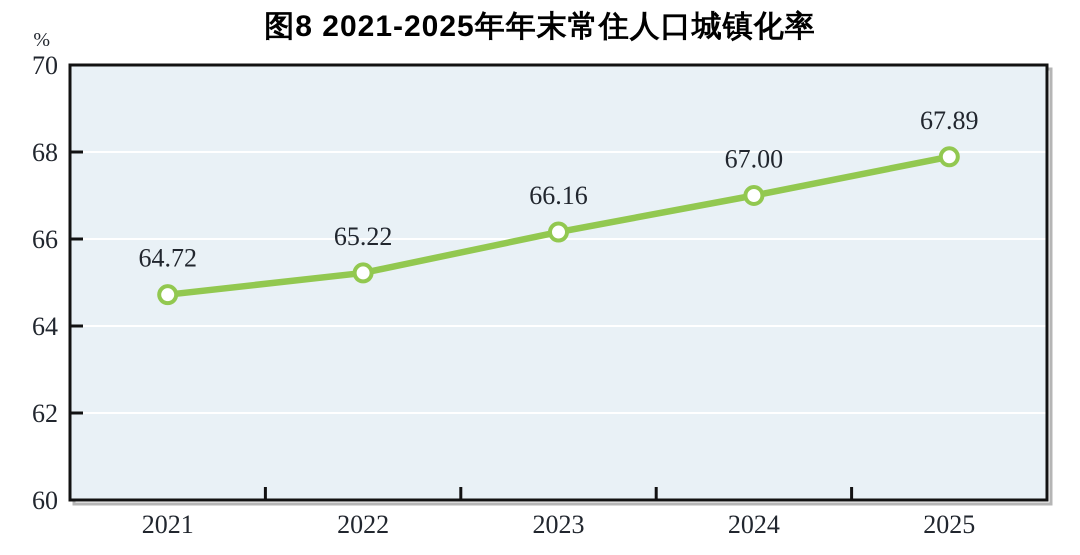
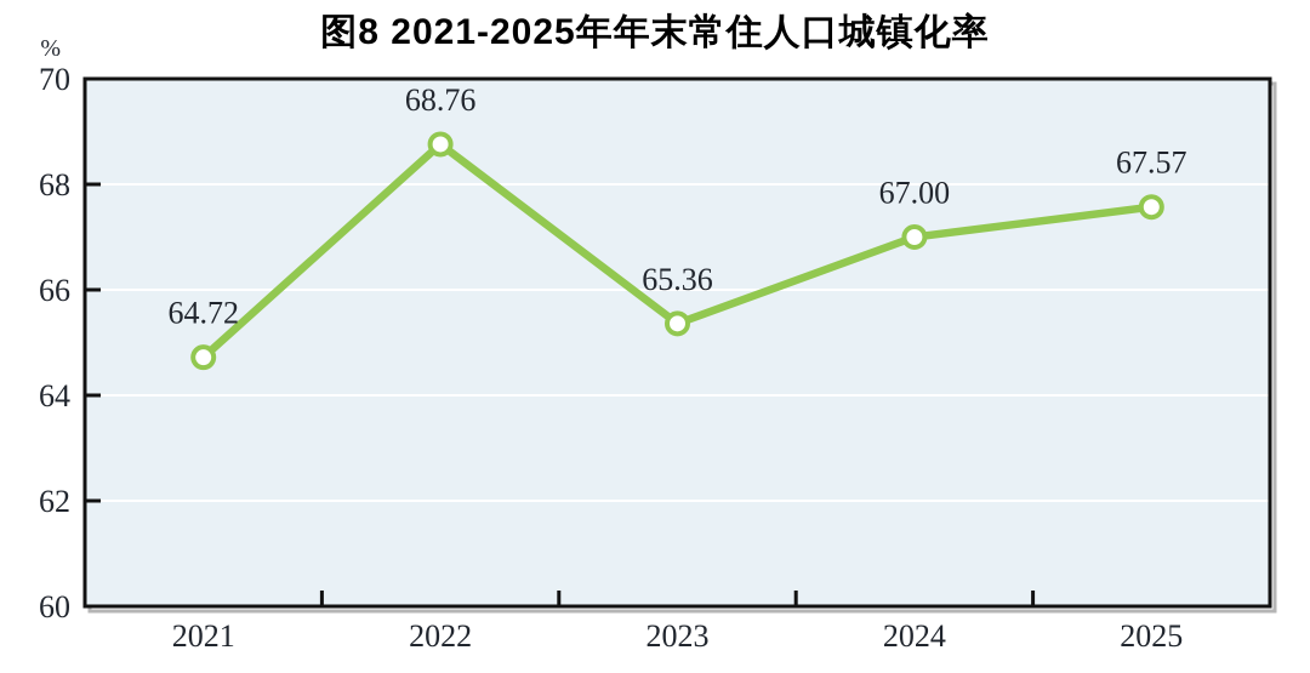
2022: 65.22 -> 68.76
2023: 66.16 -> 65.36
2025: 67.89 -> 67.57
